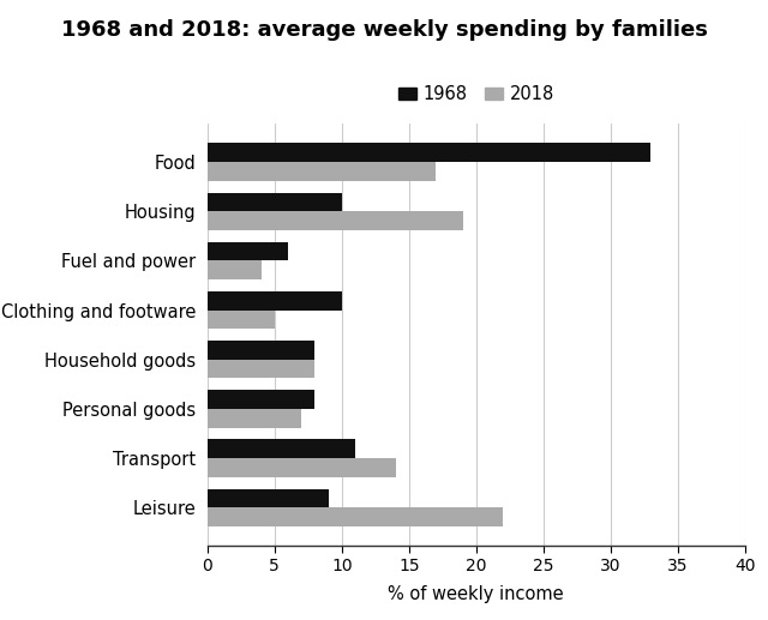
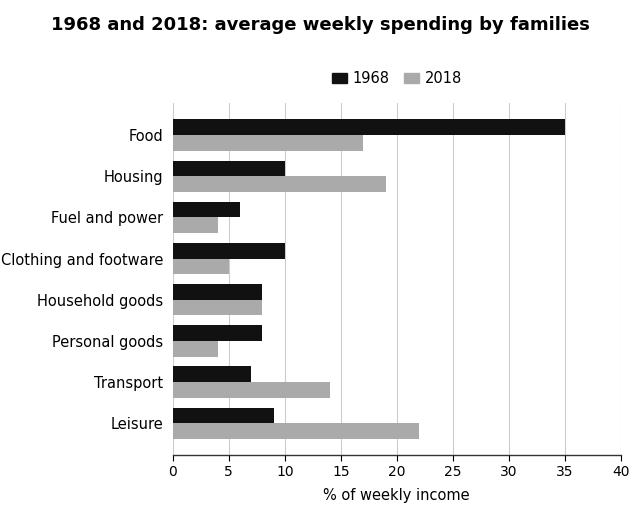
1968/Food: 33 -> 35
2018/Personal goods: 7 -> 4
1968/Transport: 11 -> 7
